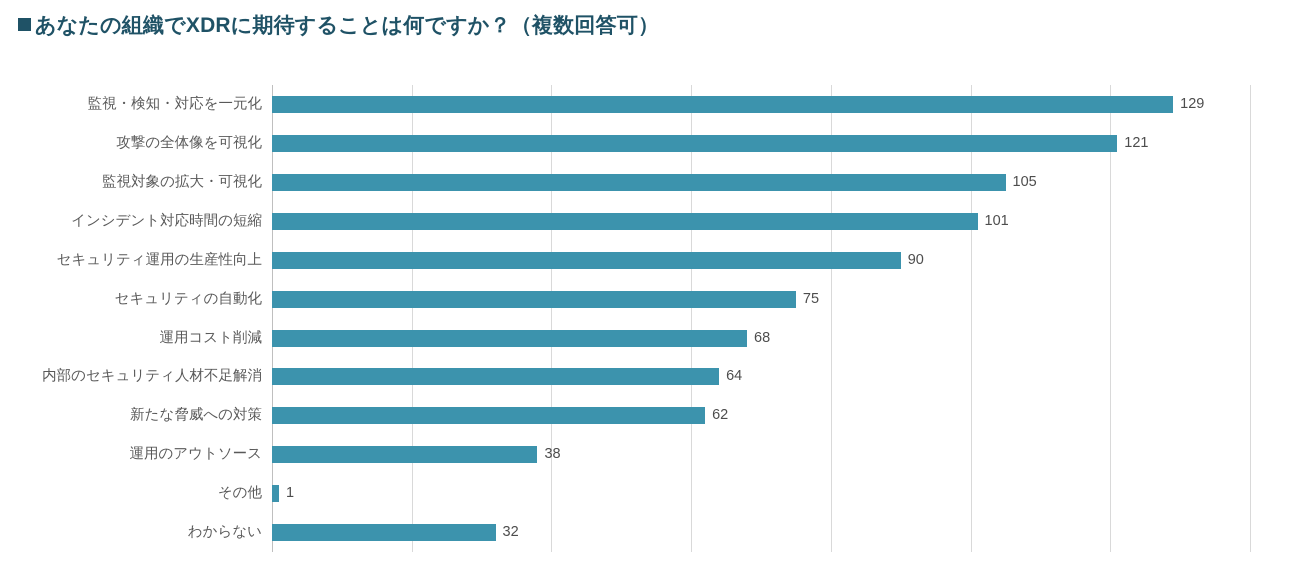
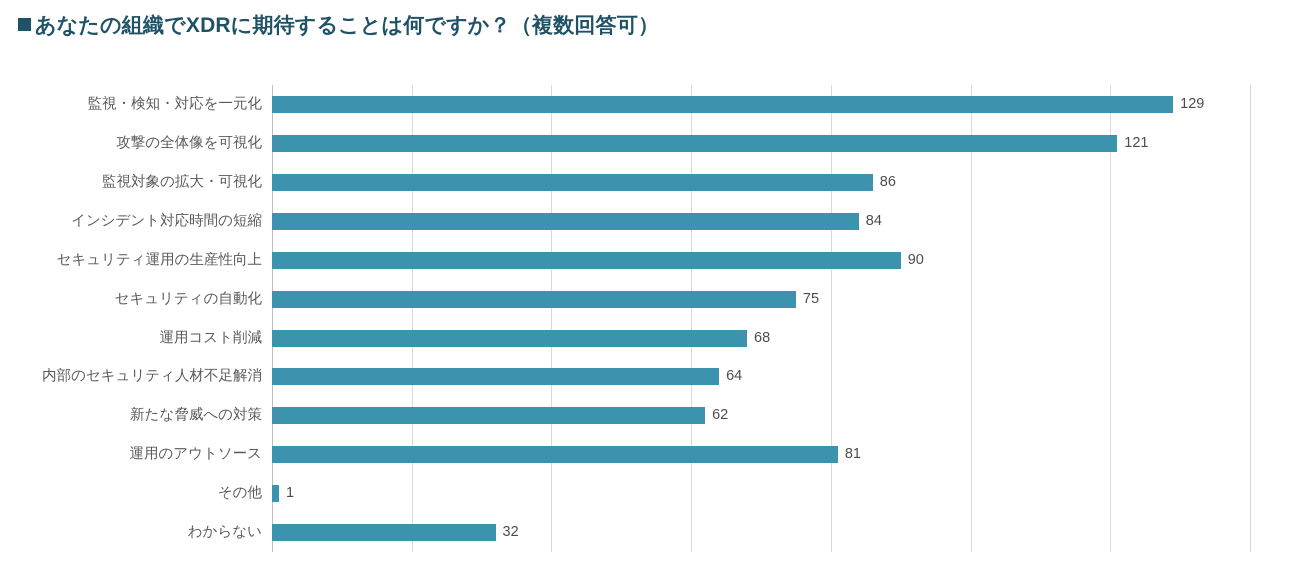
監視対象の拡大・可視化: 105 -> 86
インシデント対応時間の短縮: 101 -> 84
運用のアウトソース: 38 -> 81
